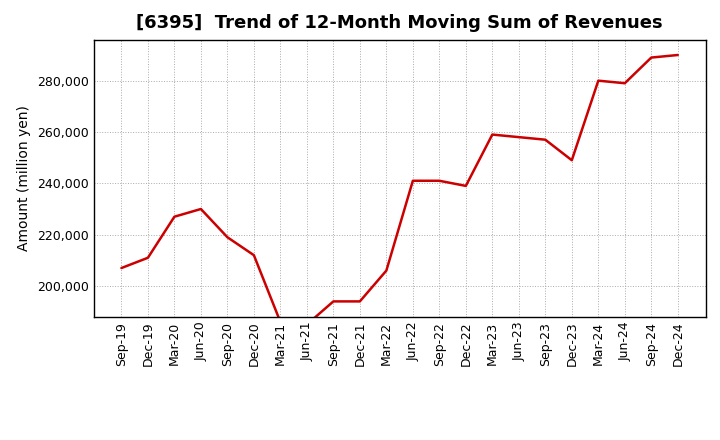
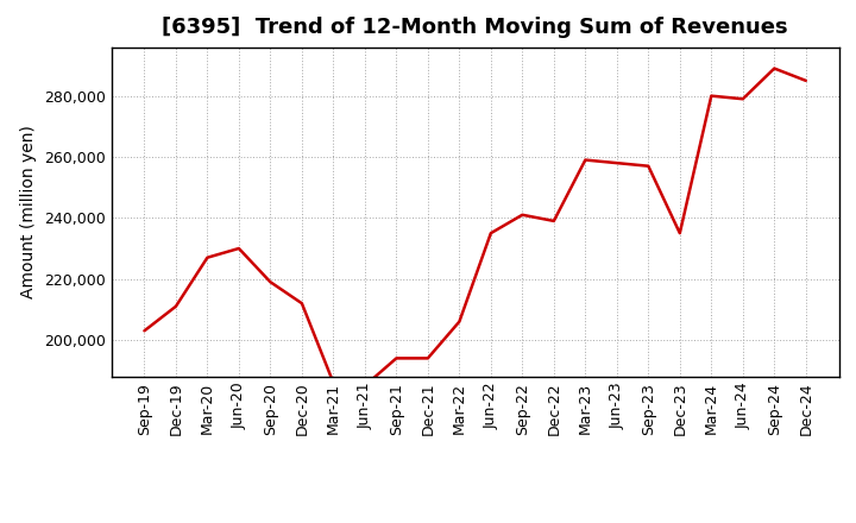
Sep-19: 207,000 -> 203,000
Jun-22: 241,000 -> 235,000
Dec-23: 249,000 -> 235,000
Dec-24: 290,000 -> 285,000
